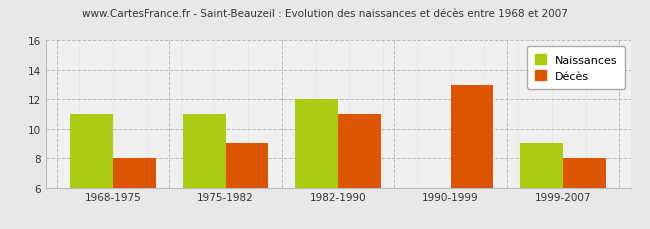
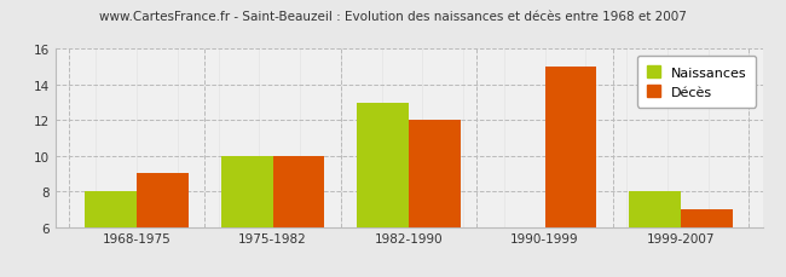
Naissances/1968-1975: 11 -> 8
Décès/1968-1975: 8 -> 9
Naissances/1975-1982: 11 -> 10
Décès/1975-1982: 9 -> 10
Naissances/1982-1990: 12 -> 13
Décès/1982-1990: 11 -> 12
Décès/1990-1999: 13 -> 15
Naissances/1999-2007: 9 -> 8
Décès/1999-2007: 8 -> 7
